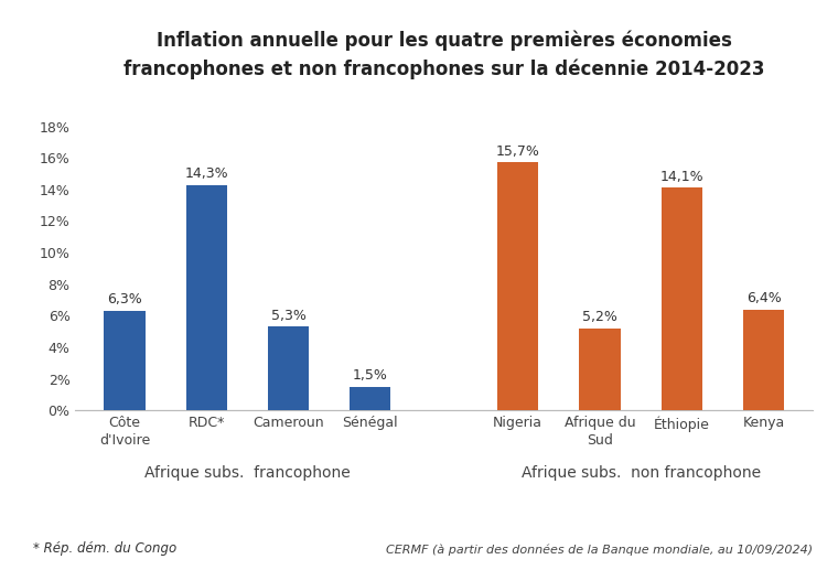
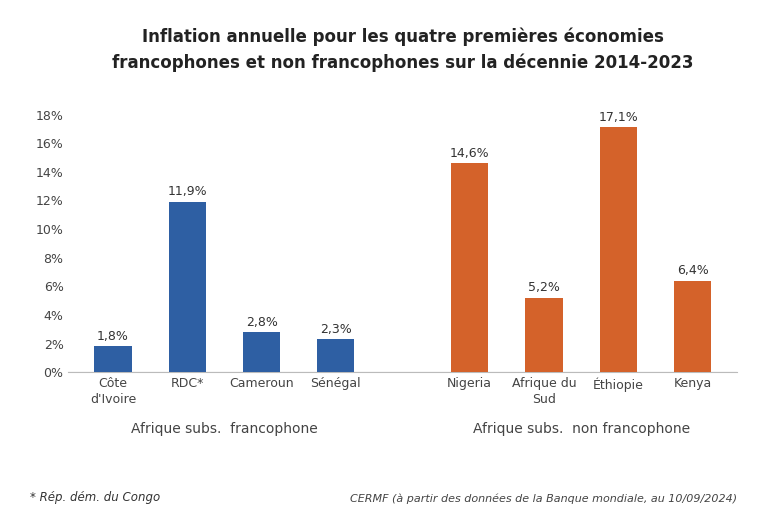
Côte d'Ivoire: 6,3% -> 1,8%
RDC*: 14,3% -> 11,9%
Cameroun: 5,3% -> 2,8%
Sénégal: 1,5% -> 2,3%
Nigeria: 15,7% -> 14,6%
Éthiopie: 14,1% -> 17,1%
